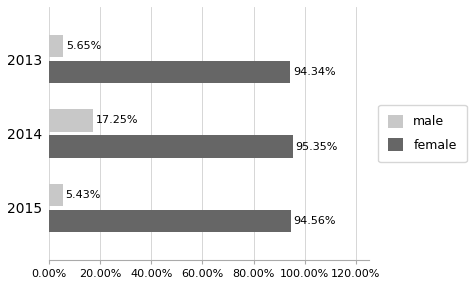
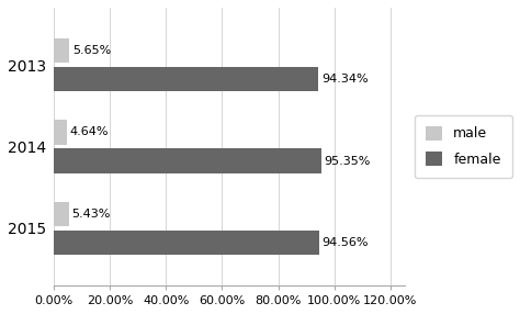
male/2014: 17.25% -> 4.64%
